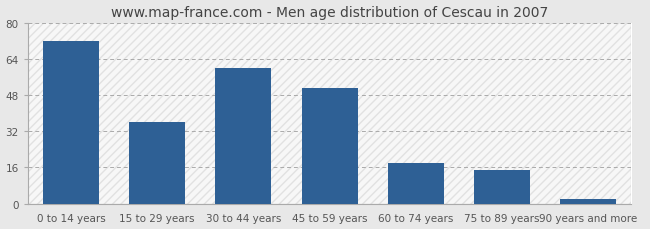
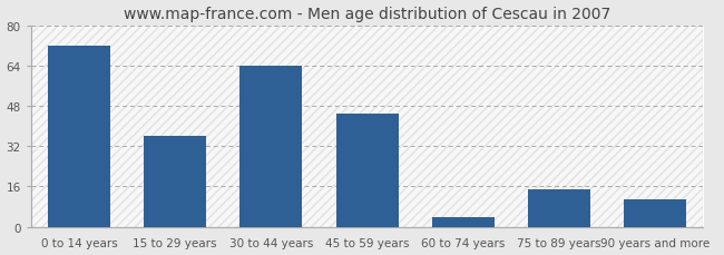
30 to 44 years: 60 -> 64
45 to 59 years: 51 -> 45
60 to 74 years: 18 -> 4
90 years and more: 2 -> 11
